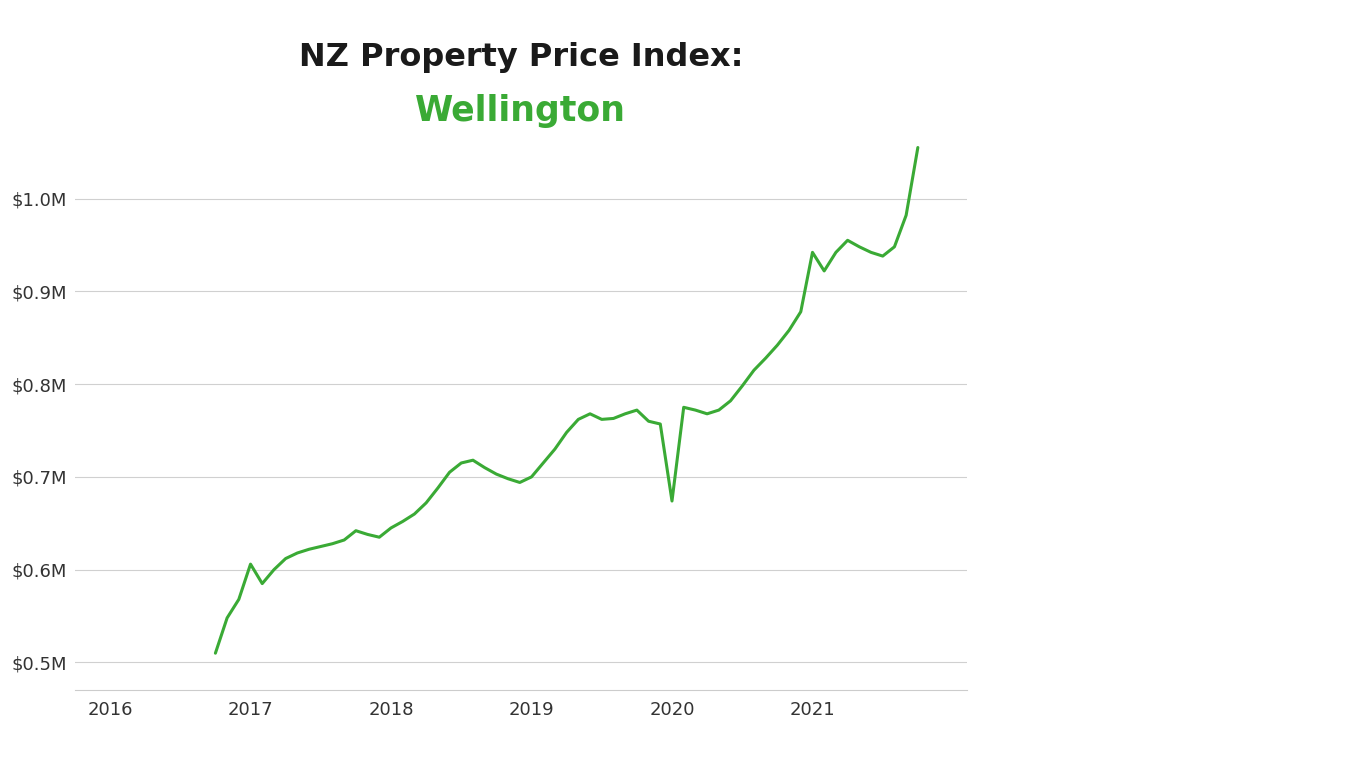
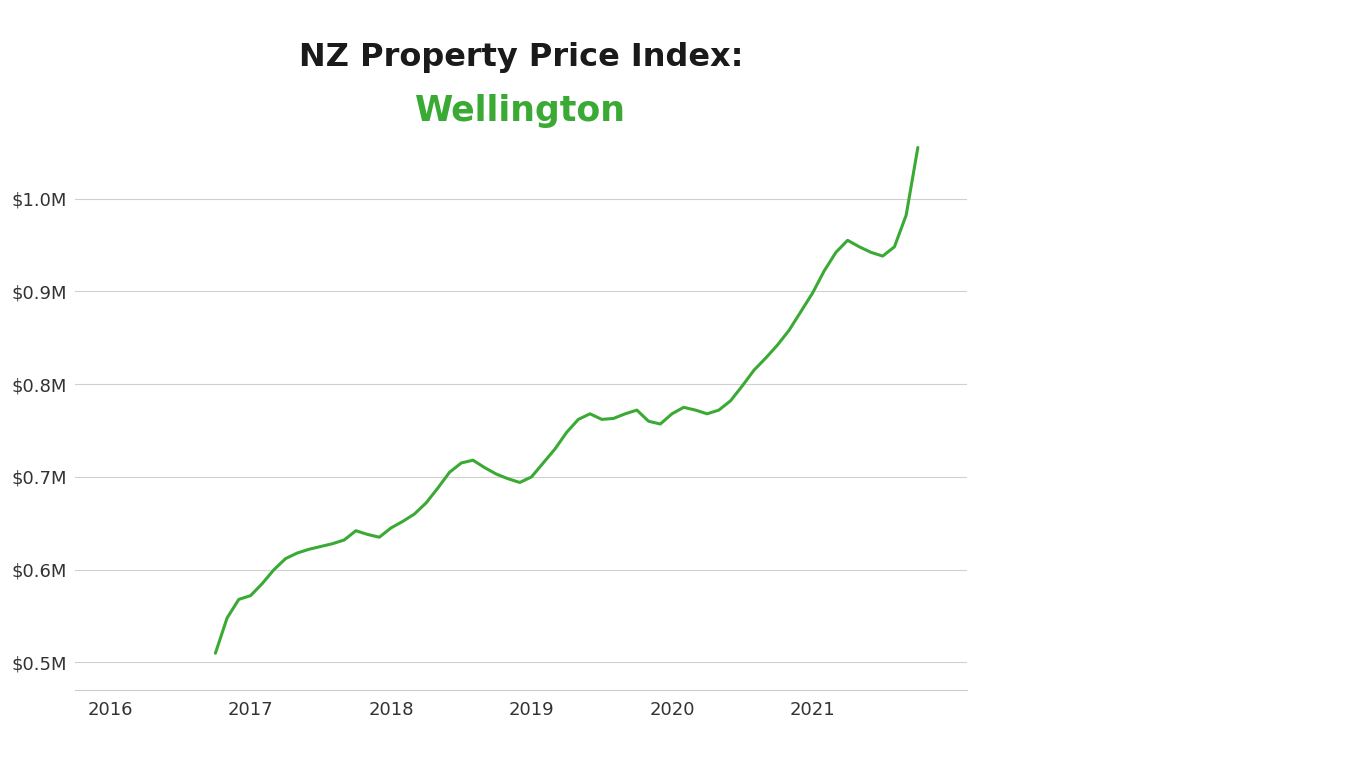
2017: $0.606M -> $0.572M
2020: $0.674M -> $0.768M
2021: $0.942M -> $0.898M
